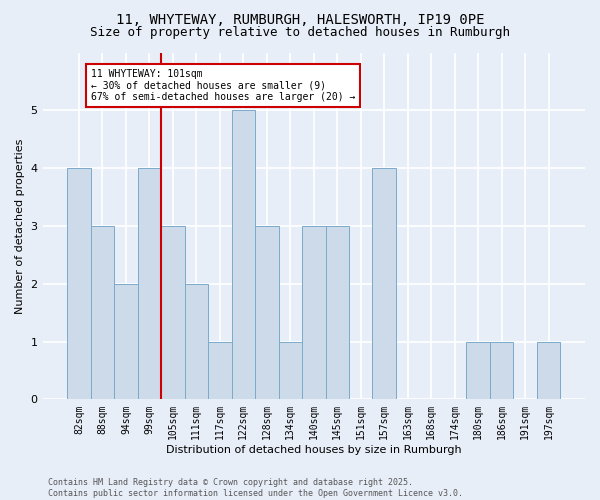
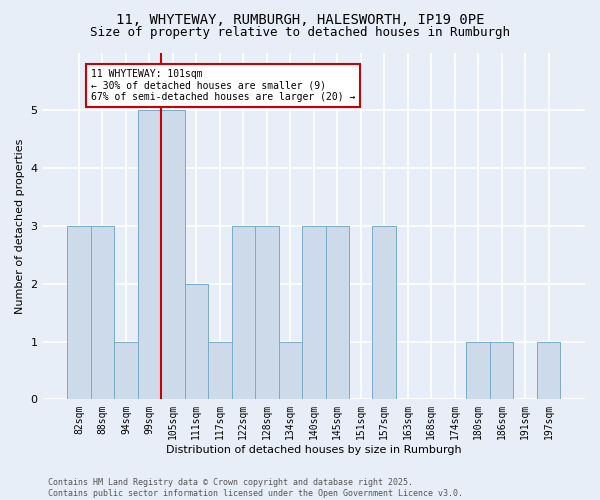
82sqm: 4 -> 3
94sqm: 2 -> 1
99sqm: 4 -> 5
105sqm: 3 -> 5
122sqm: 5 -> 3
157sqm: 4 -> 3
